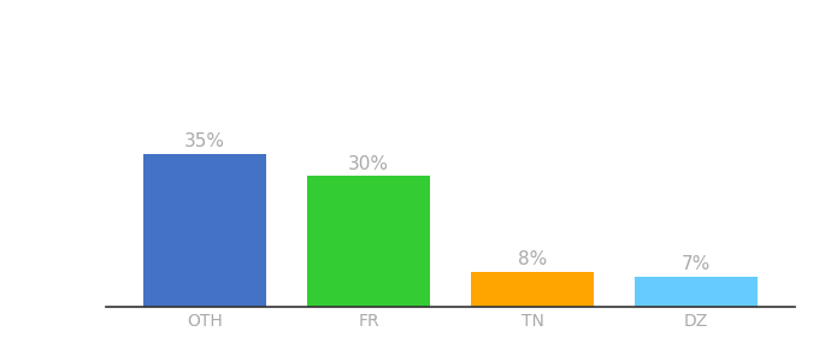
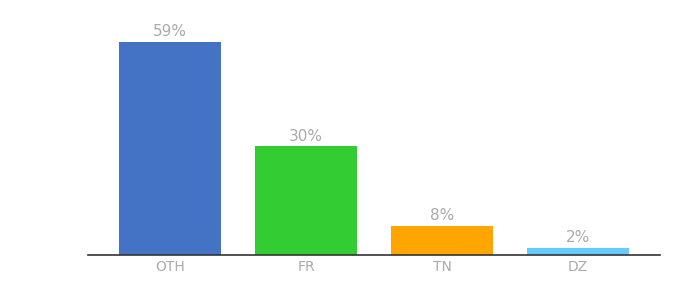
OTH: 35% -> 59%
DZ: 7% -> 2%
